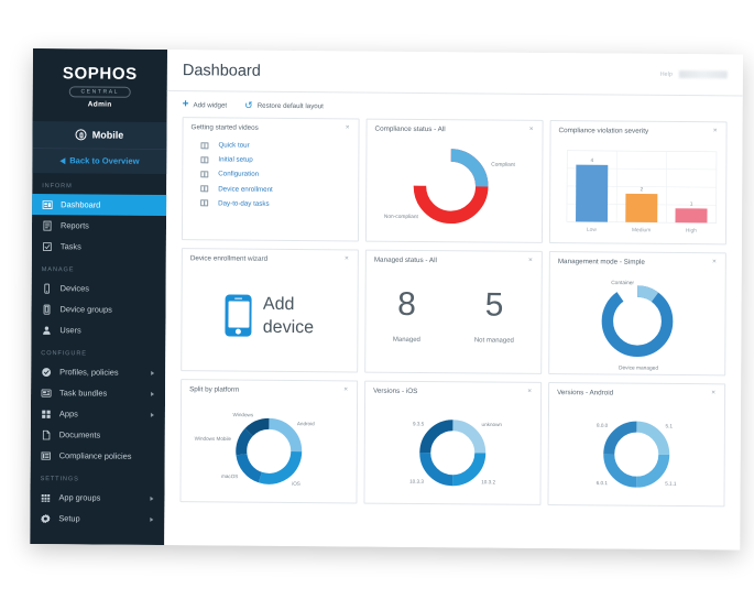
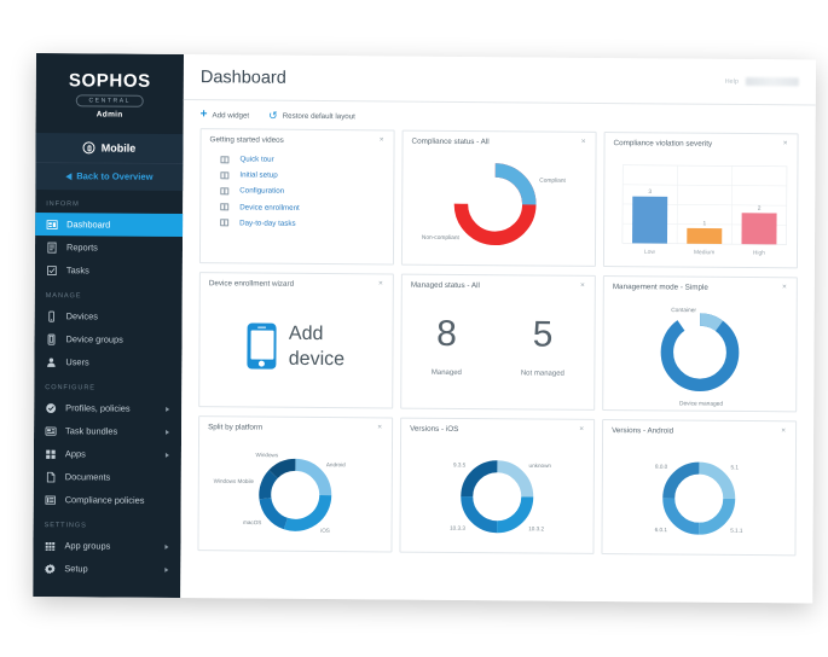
Compliance violation severity/Low: 4 -> 3
Compliance violation severity/Medium: 2 -> 1
Compliance violation severity/High: 1 -> 2
